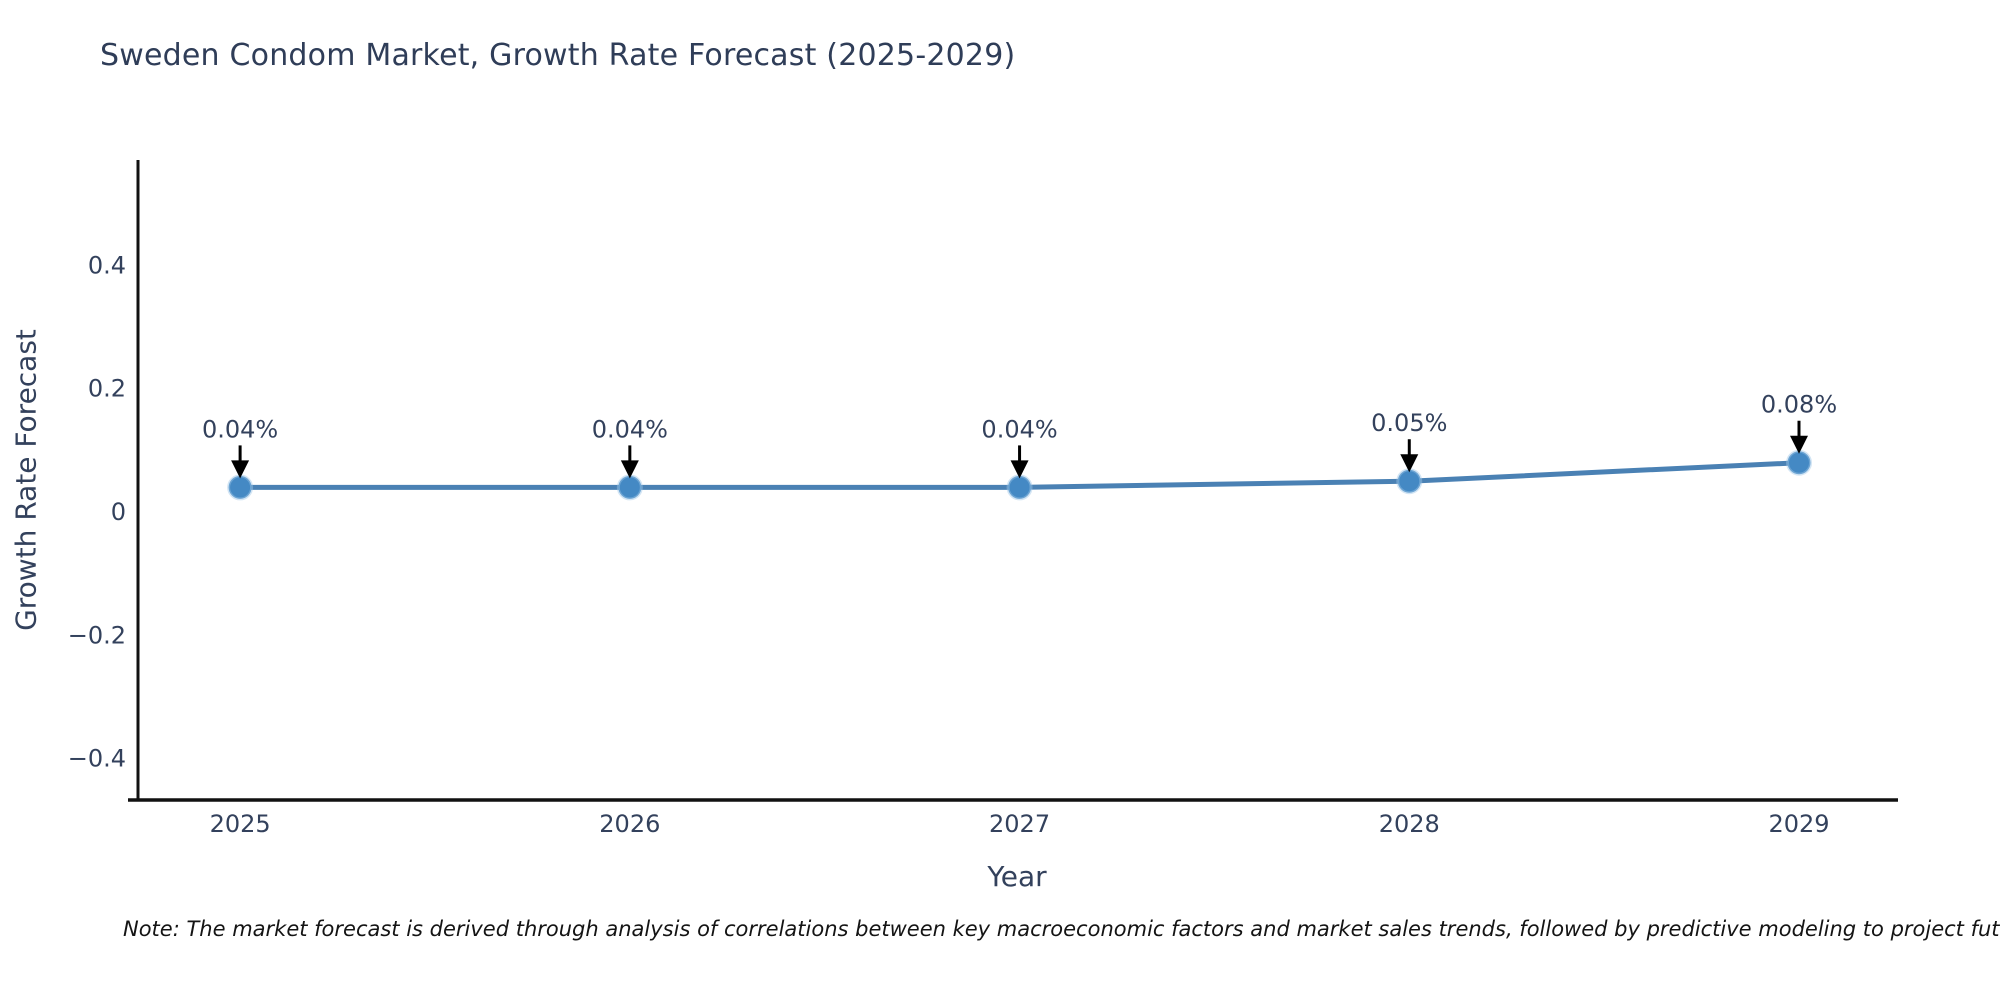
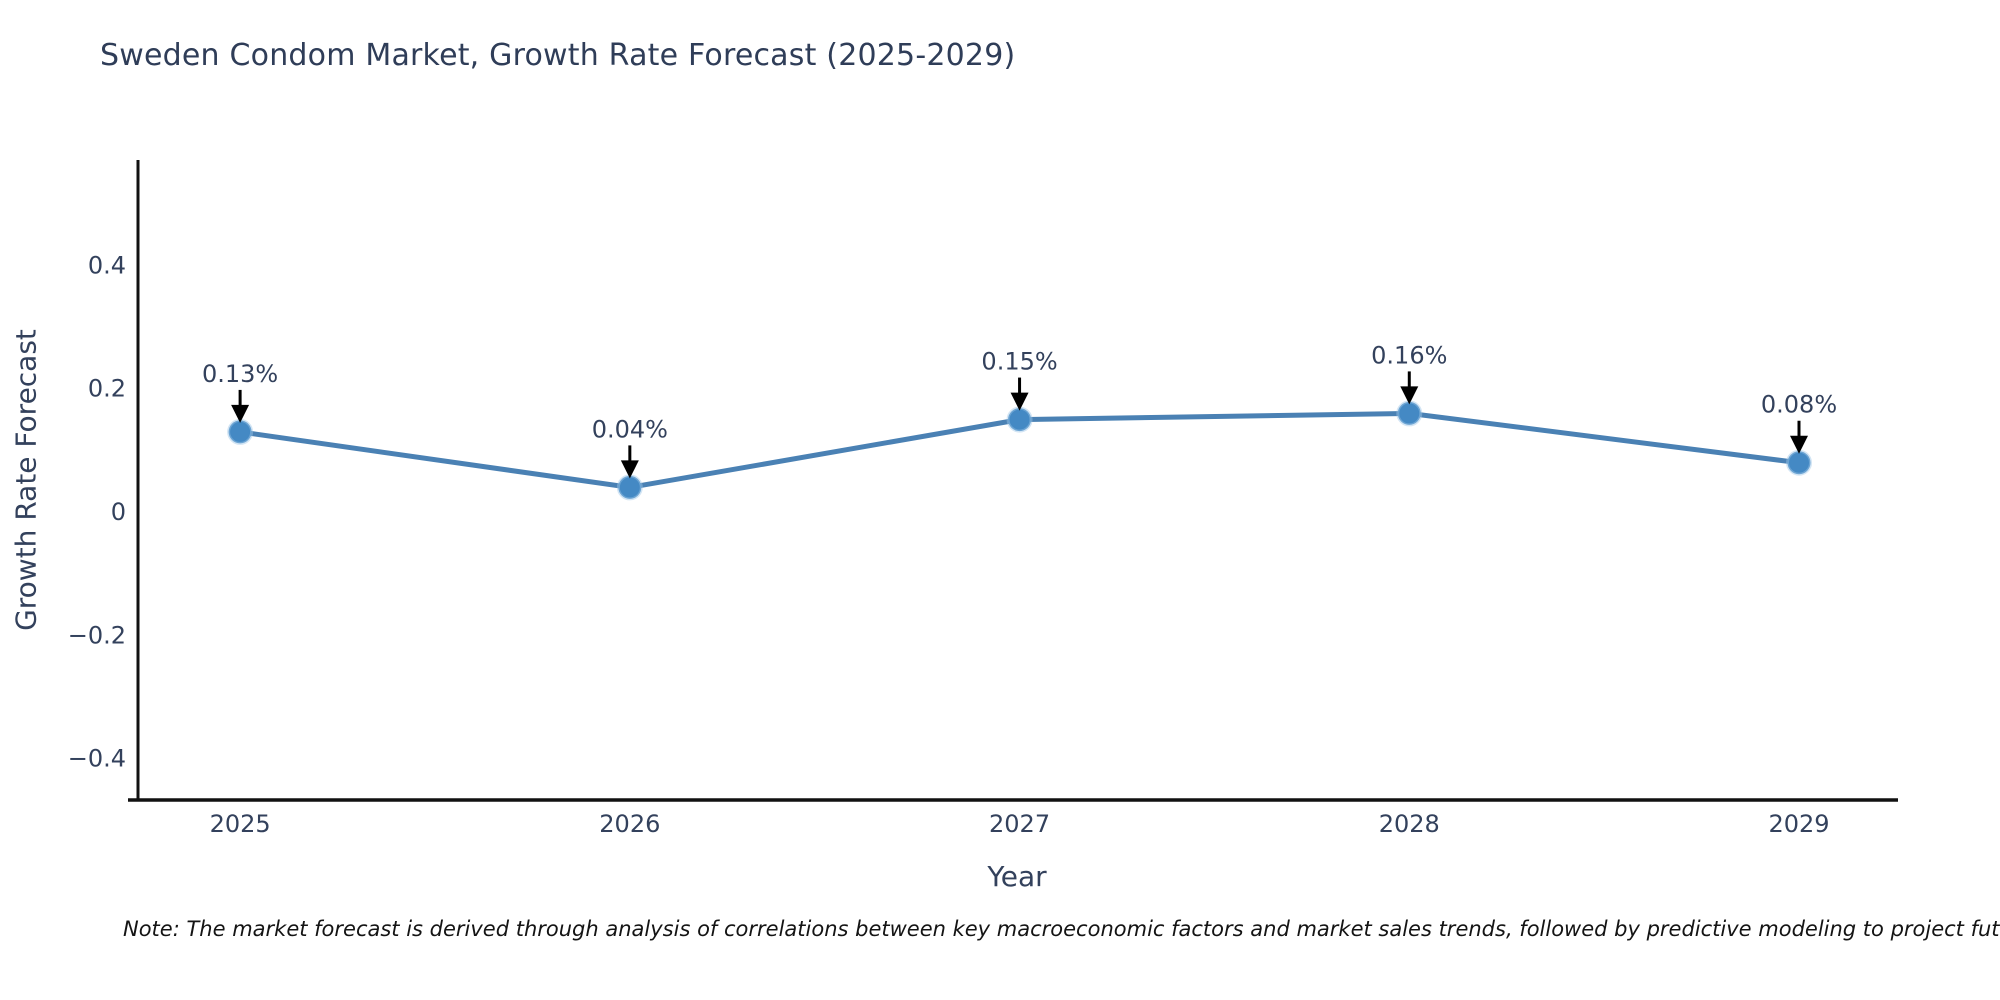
2025: 0.04% -> 0.13%
2027: 0.04% -> 0.15%
2028: 0.05% -> 0.16%
